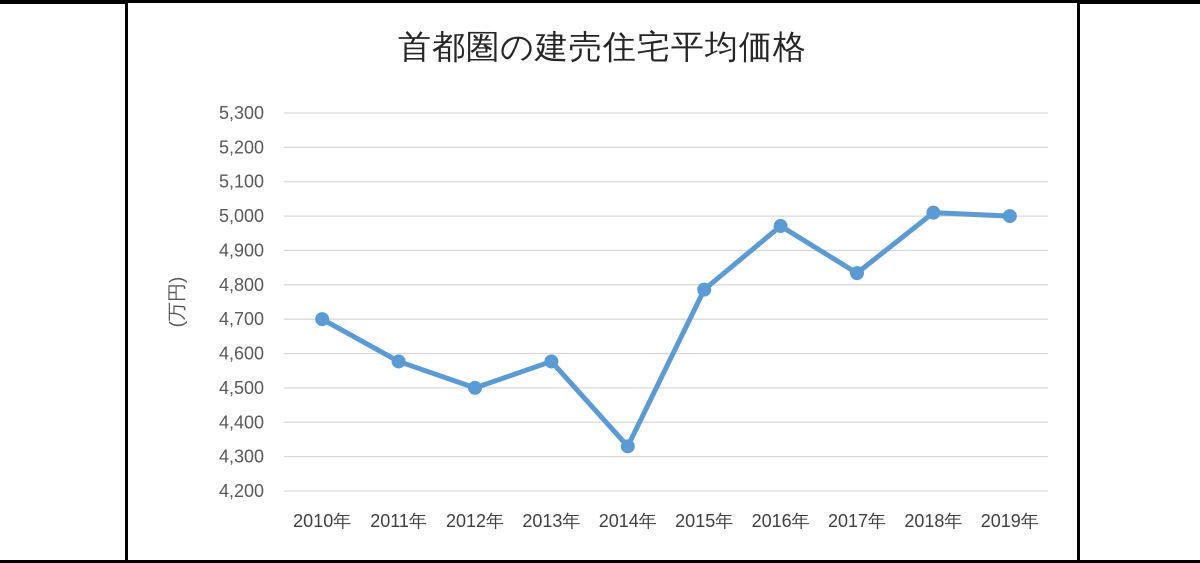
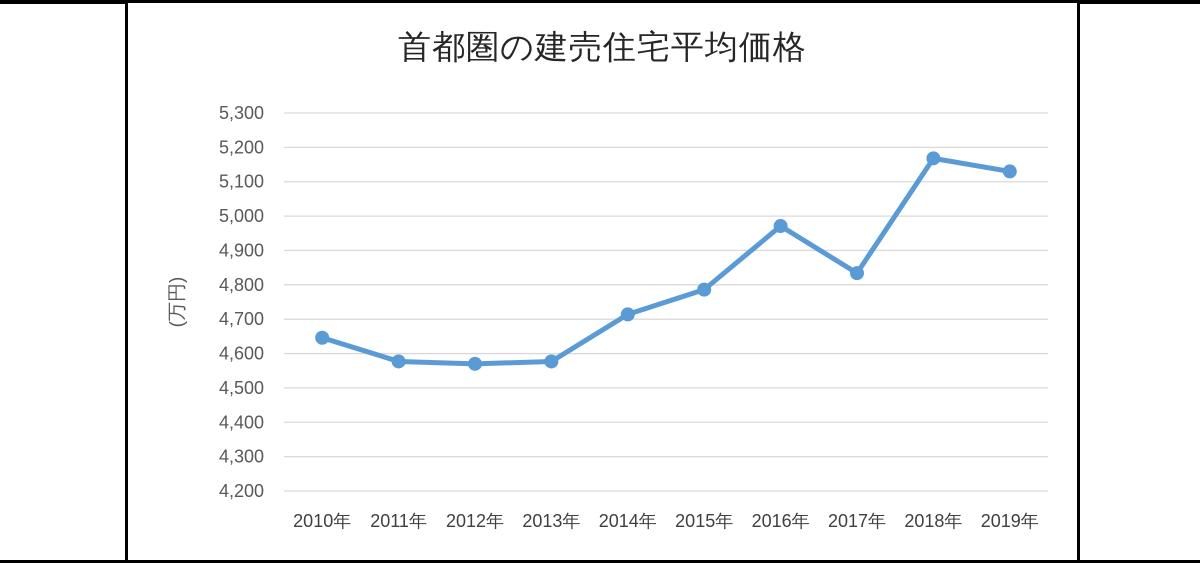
2010年: 4700 -> 4650
2012年: 4500 -> 4570
2014年: 4330 -> 4710
2018年: 5010 -> 5170
2019年: 5000 -> 5130
